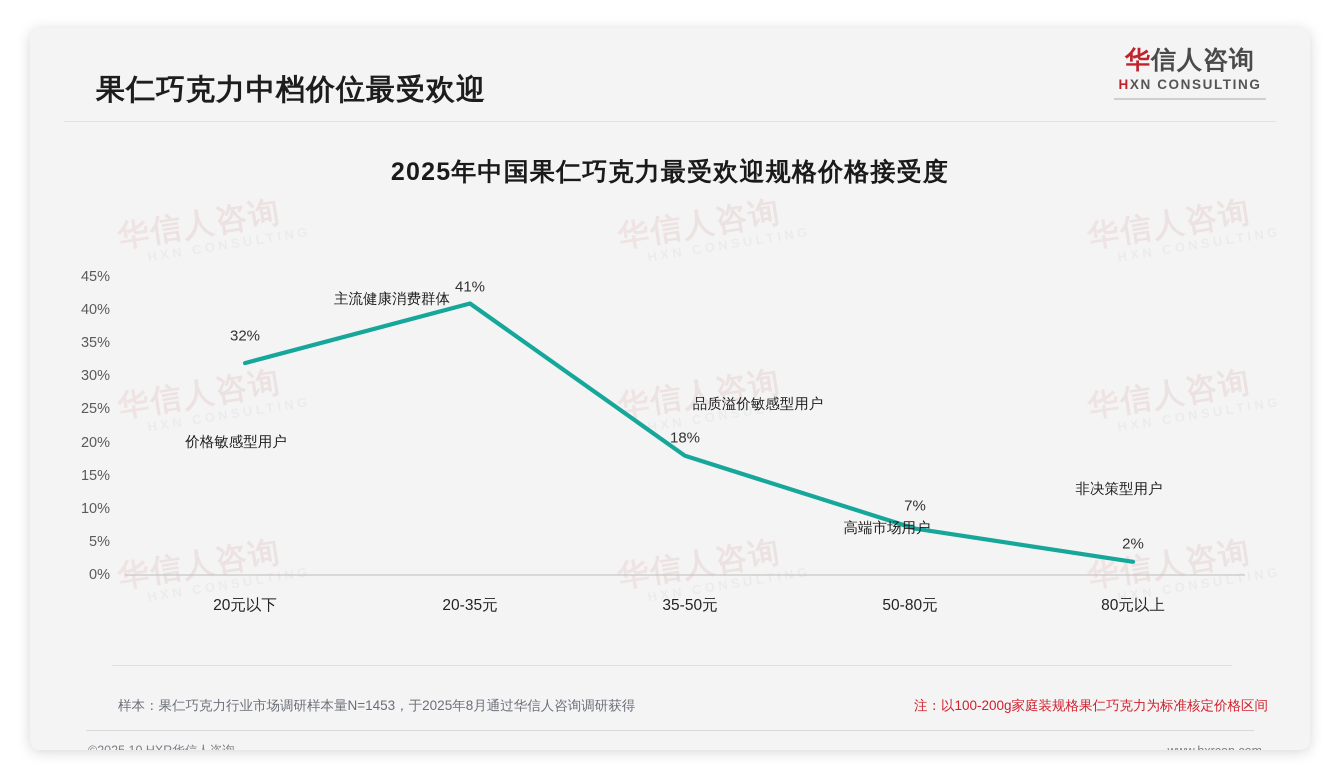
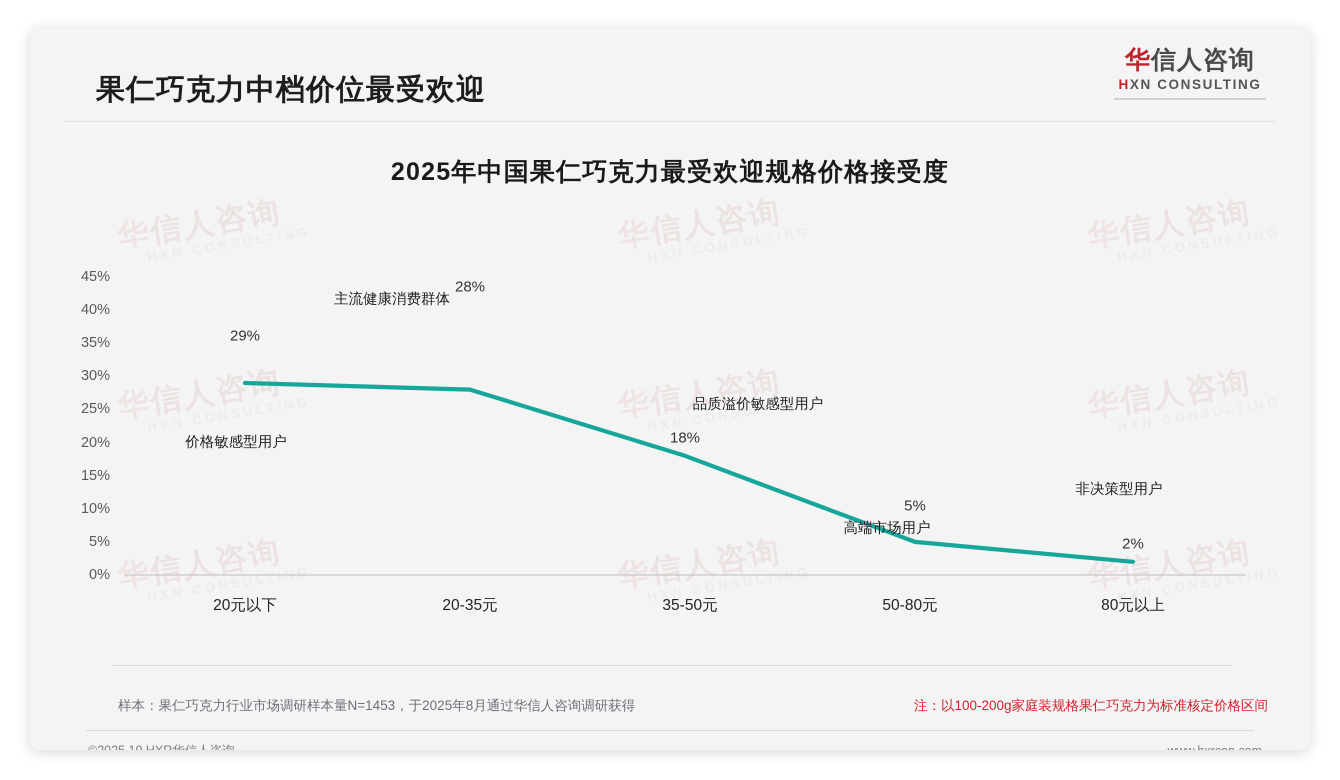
20元以下: 32% -> 29%
20-35元: 41% -> 28%
50-80元: 7% -> 5%
